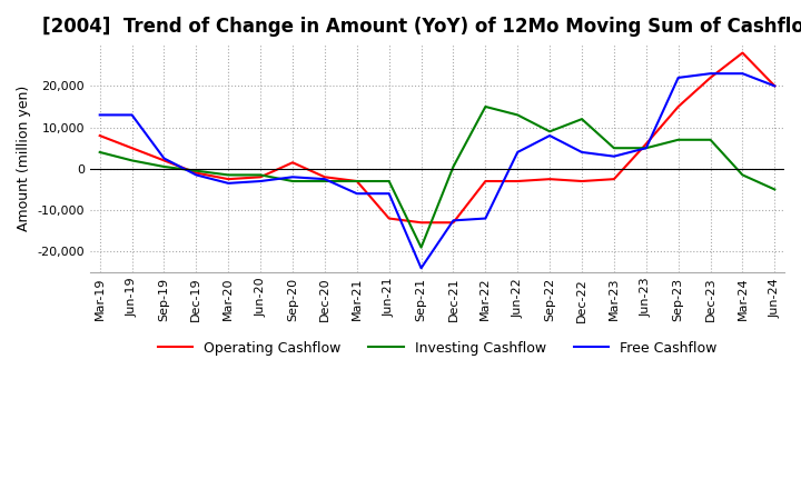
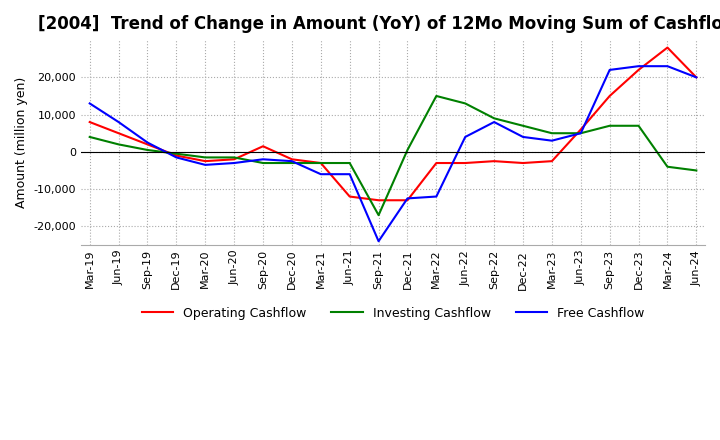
Free Cashflow/Jun-19: 13,000 -> 8,000
Investing Cashflow/Sep-21: -19,000 -> -17,000
Investing Cashflow/Dec-22: 12,000 -> 7,000
Investing Cashflow/Mar-24: -1,500 -> -4,000
